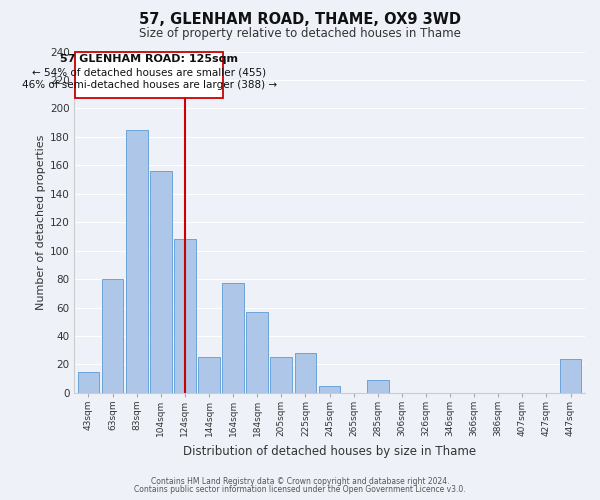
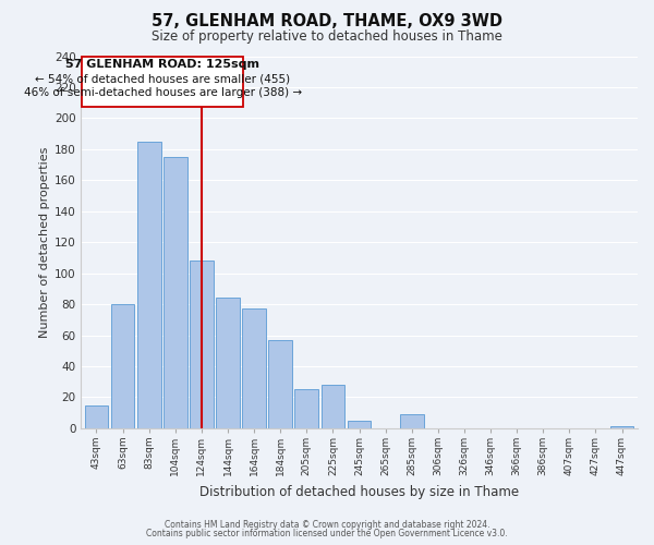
104sqm: 156 -> 175
144sqm: 25 -> 84
447sqm: 24 -> 1
